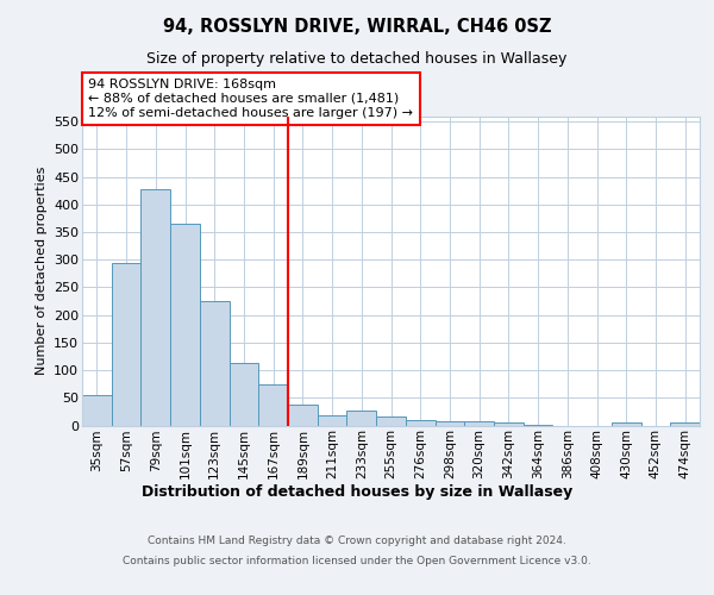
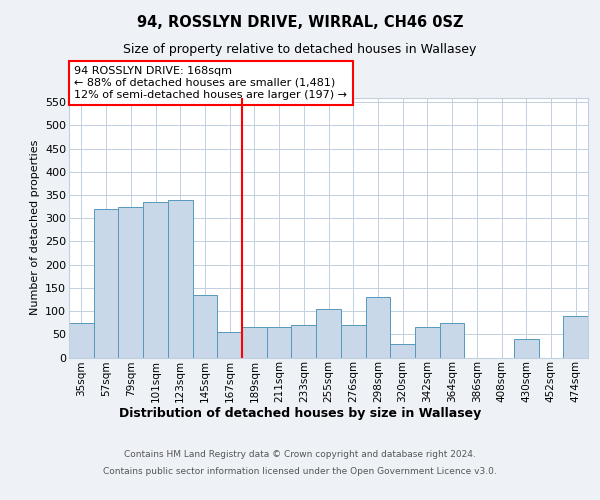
35sqm: 55 -> 75
57sqm: 293 -> 320
79sqm: 428 -> 325
101sqm: 365 -> 335
123sqm: 225 -> 340
145sqm: 114 -> 135
167sqm: 75 -> 55
189sqm: 38 -> 65
211sqm: 18 -> 65
233sqm: 28 -> 70
255sqm: 16 -> 105
276sqm: 10 -> 70
298sqm: 8 -> 130
320sqm: 7 -> 30
342sqm: 5 -> 65
364sqm: 2 -> 75
430sqm: 6 -> 40
474sqm: 5 -> 90
